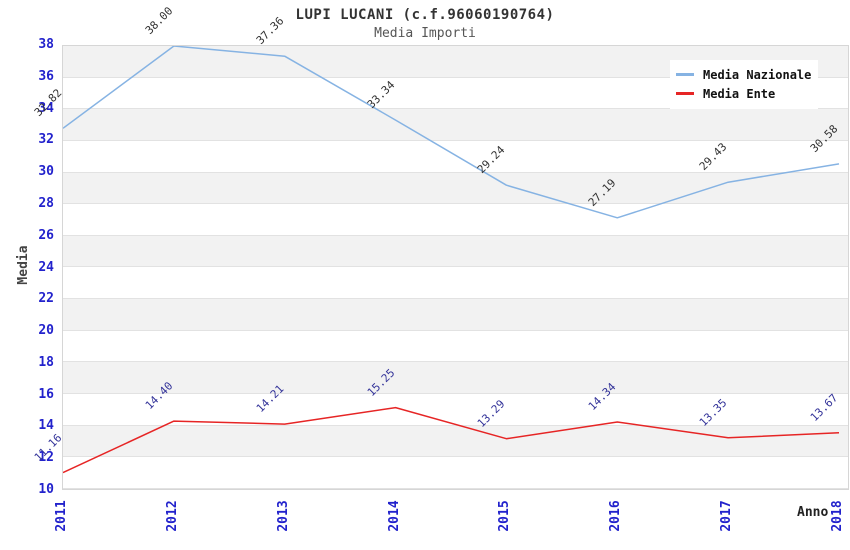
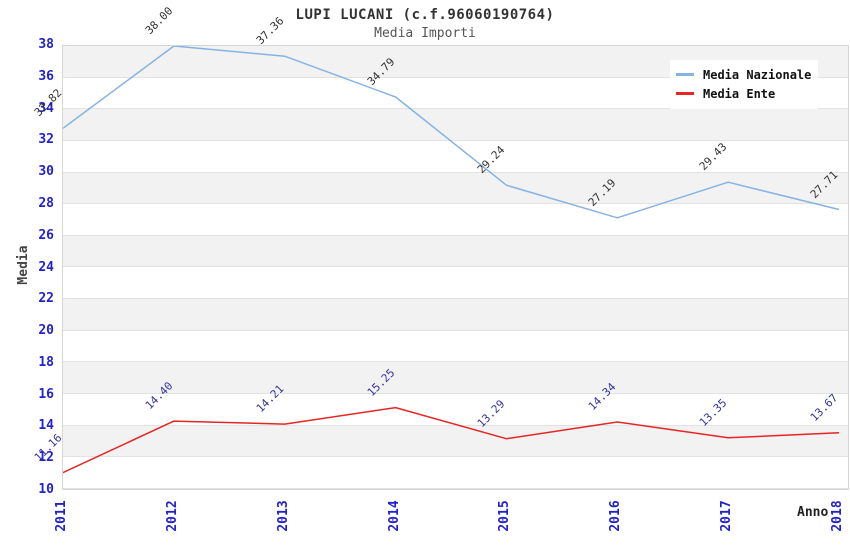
Media Nazionale/2014: 33.34 -> 34.79
Media Nazionale/2018: 30.58 -> 27.71
